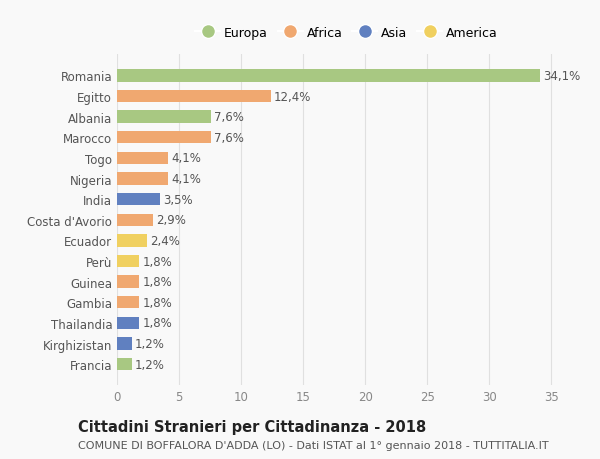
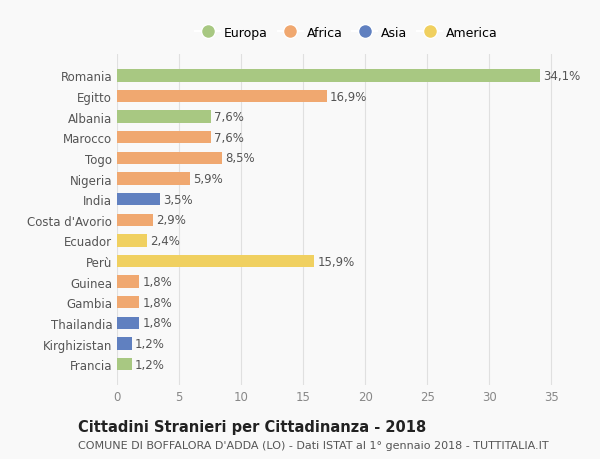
Egitto: 12,4% -> 16,9%
Togo: 4,1% -> 8,5%
Nigeria: 4,1% -> 5,9%
Perù: 1,8% -> 15,9%
